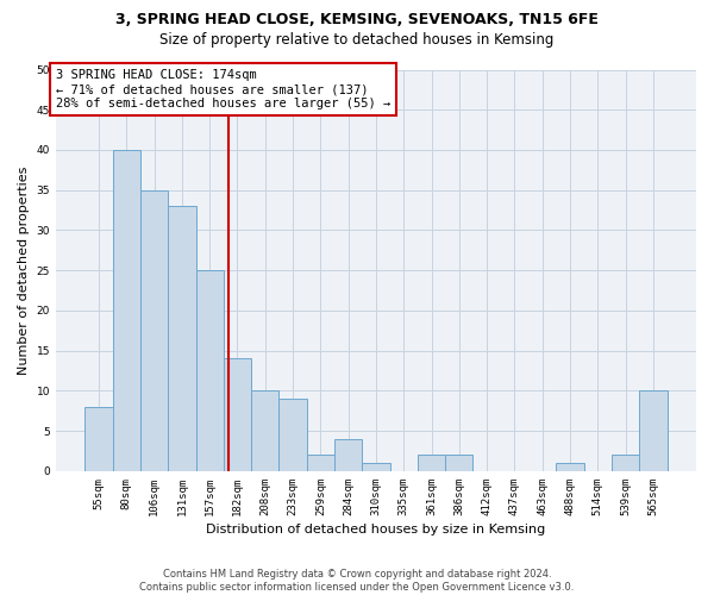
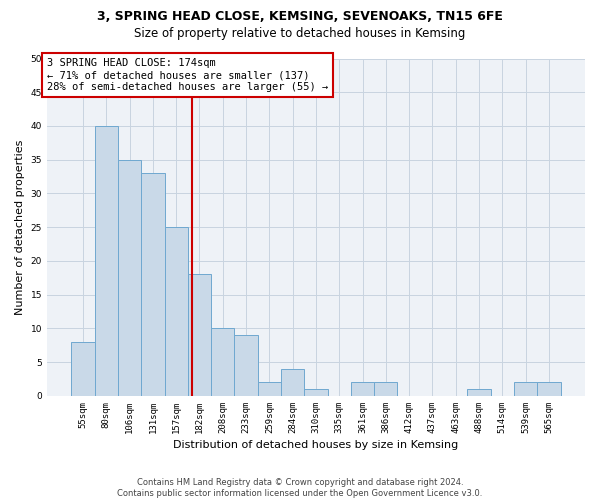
182sqm: 14 -> 18
565sqm: 10 -> 2
